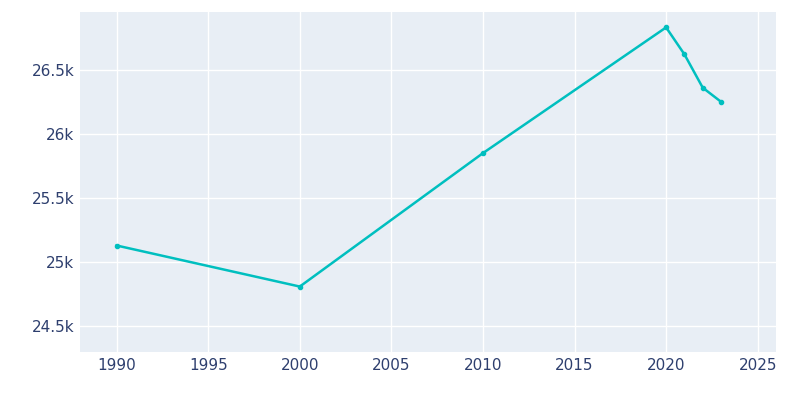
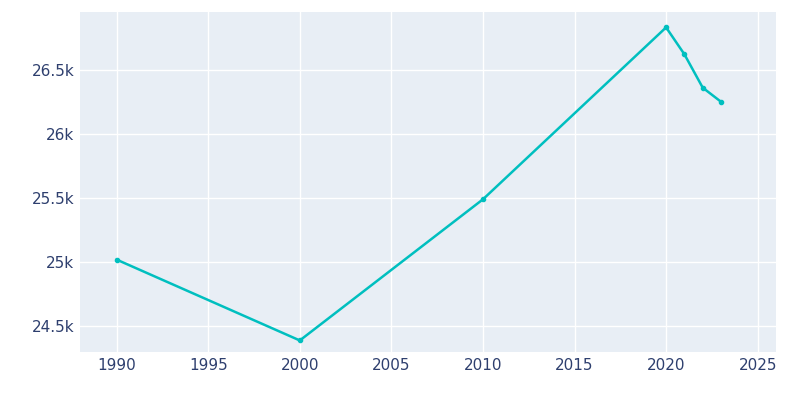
1990: 25.13k -> 25.02k
2000: 24.81k -> 24.39k
2010: 25.85k -> 25.49k
